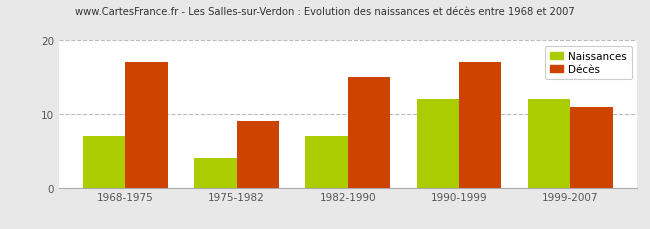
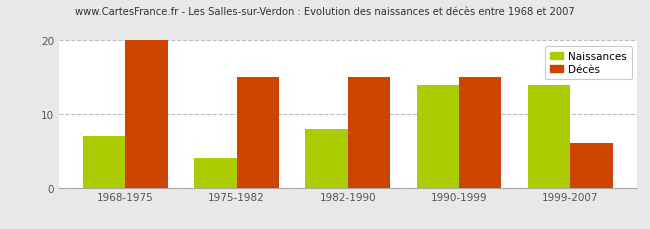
Décès/1968-1975: 17 -> 20
Décès/1975-1982: 9 -> 15
Naissances/1982-1990: 7 -> 8
Naissances/1990-1999: 12 -> 14
Décès/1990-1999: 17 -> 15
Naissances/1999-2007: 12 -> 14
Décès/1999-2007: 11 -> 6
